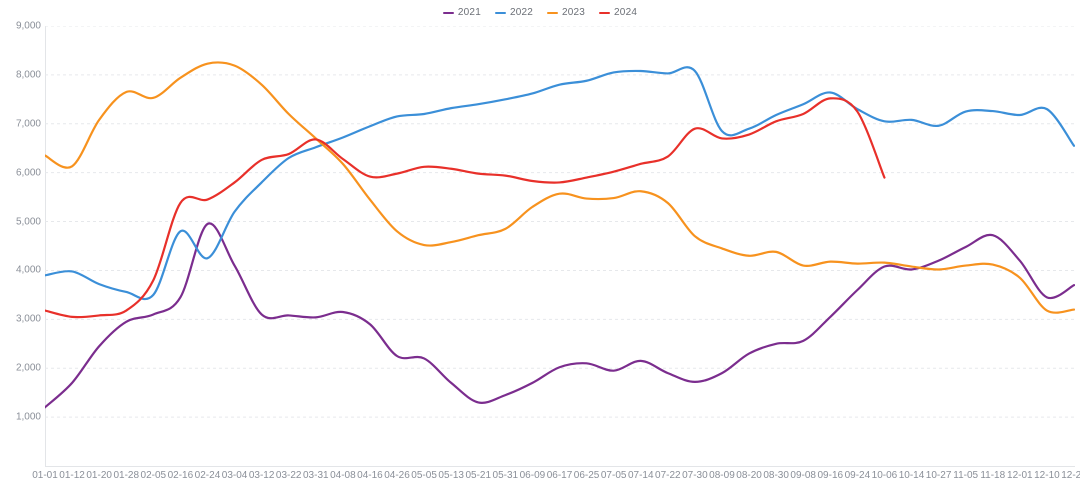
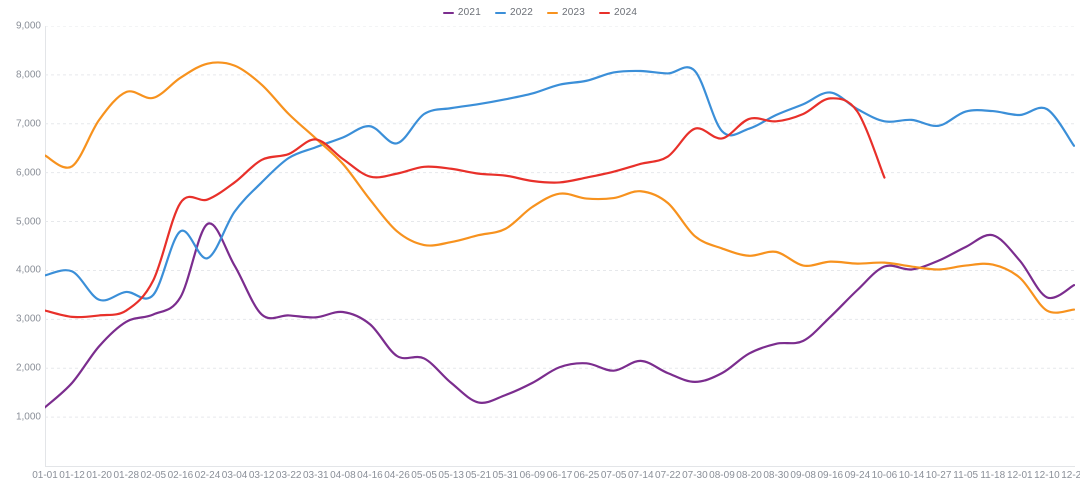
2022/01-20: 3700 -> 3400
2022/04-26: 7200 -> 6600
2024/08-20: 6800 -> 7100
